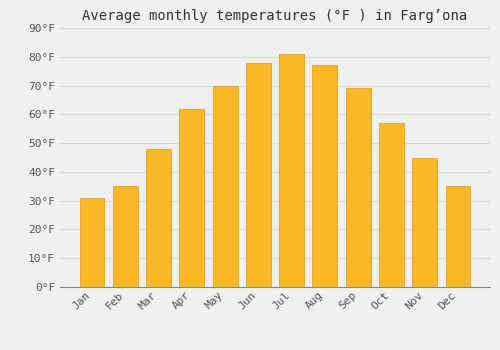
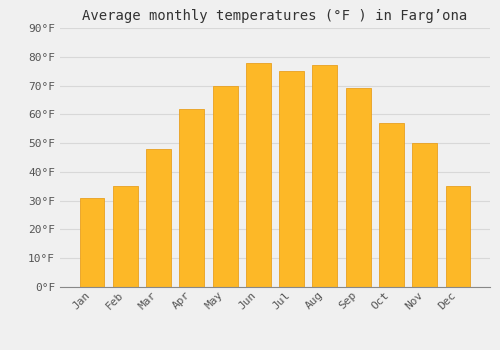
Jul: 81°F -> 75°F
Nov: 45°F -> 50°F
